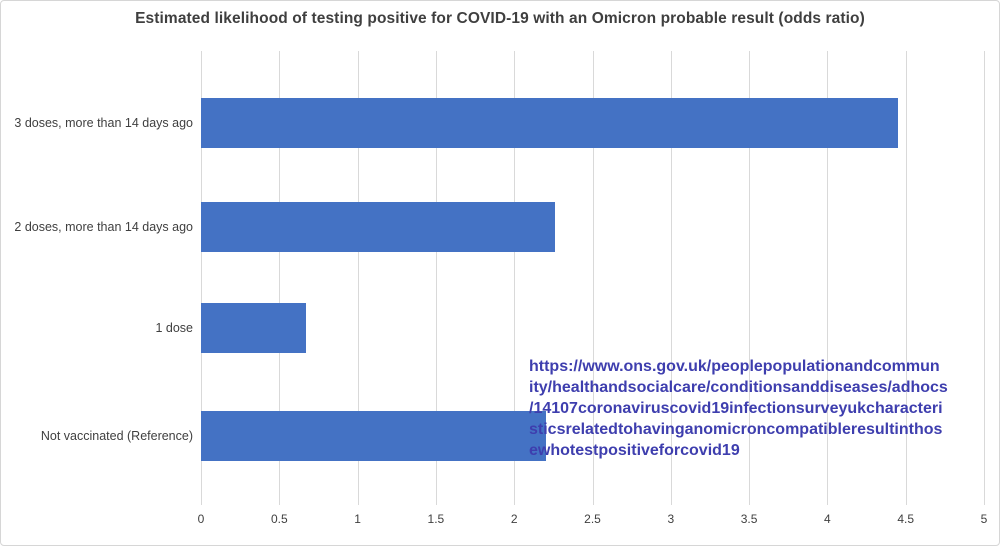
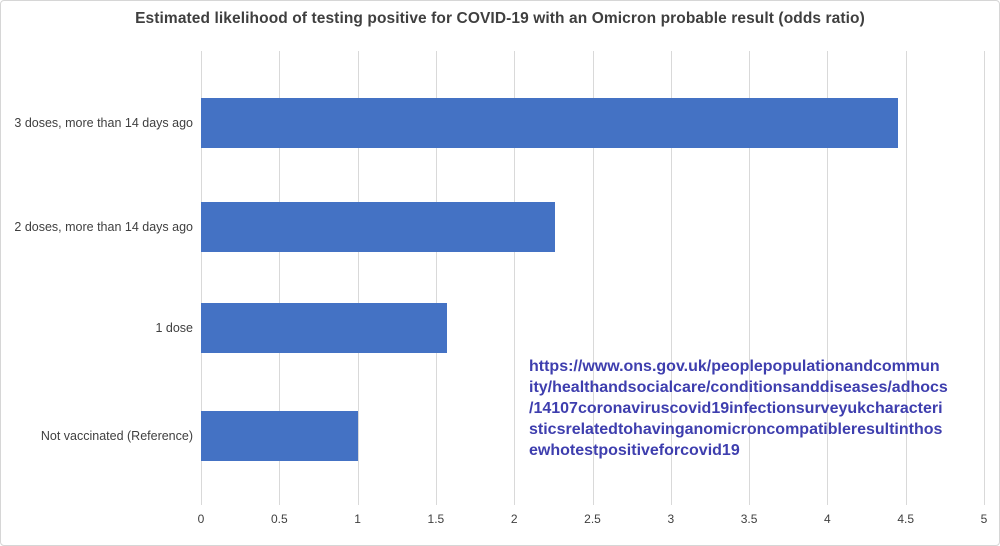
1 dose: 0.67 -> 1.57
Not vaccinated (Reference): 2.20 -> 1.00
